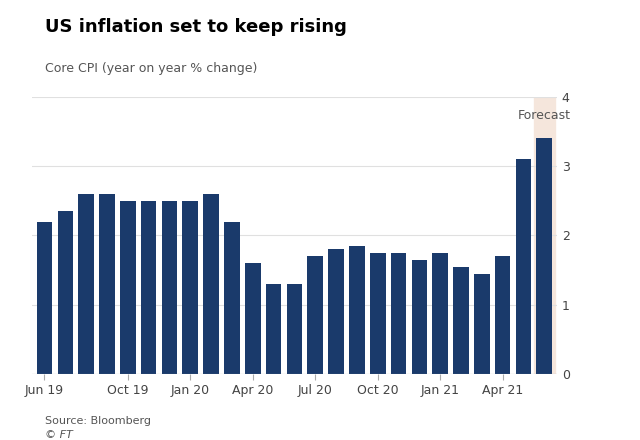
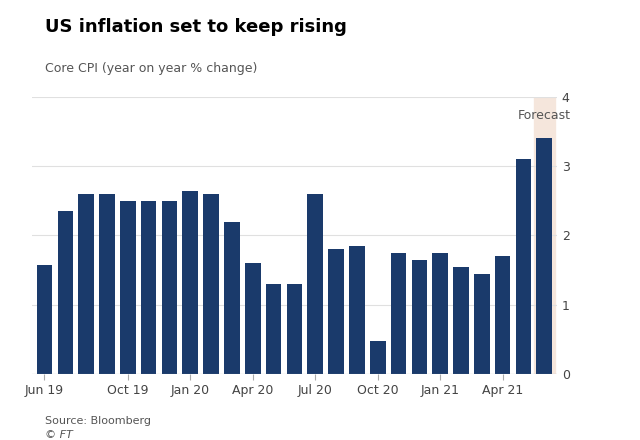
Jun 19: 2.20 -> 1.58
Jan 20: 2.50 -> 2.64
Jul 20: 1.70 -> 2.60
Oct 20: 1.75 -> 0.48
